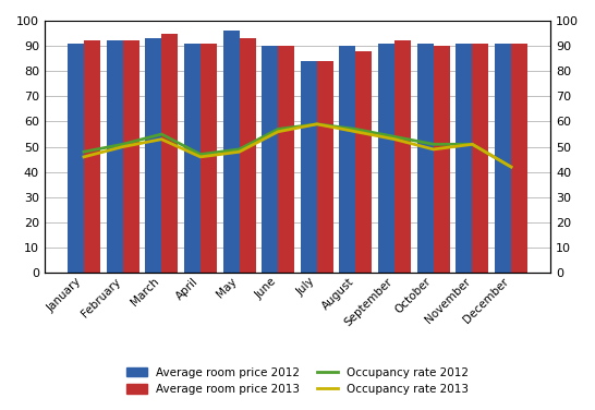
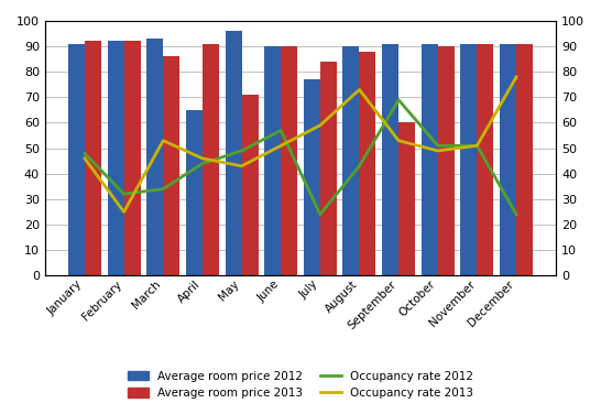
Occupancy rate 2012/February: 51 -> 32
Occupancy rate 2013/February: 50 -> 25
Occupancy rate 2012/March: 55 -> 34
Average room price 2013/March: 95 -> 86
Average room price 2012/April: 91 -> 65
Occupancy rate 2012/April: 47 -> 44
Occupancy rate 2013/May: 48 -> 43
Average room price 2013/May: 93 -> 71
Occupancy rate 2013/June: 56 -> 51
Average room price 2012/July: 84 -> 77
Occupancy rate 2012/July: 59 -> 24
Occupancy rate 2012/August: 57 -> 43
Occupancy rate 2013/August: 56 -> 73
Occupancy rate 2012/September: 54 -> 69
Average room price 2013/September: 92 -> 60
Occupancy rate 2012/December: 42 -> 24
Occupancy rate 2013/December: 42 -> 78
